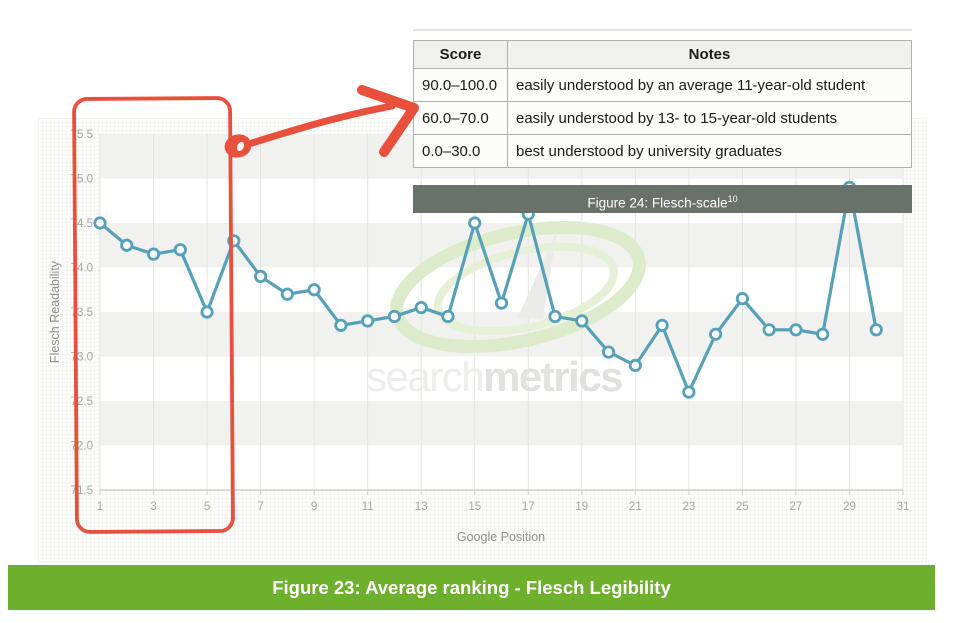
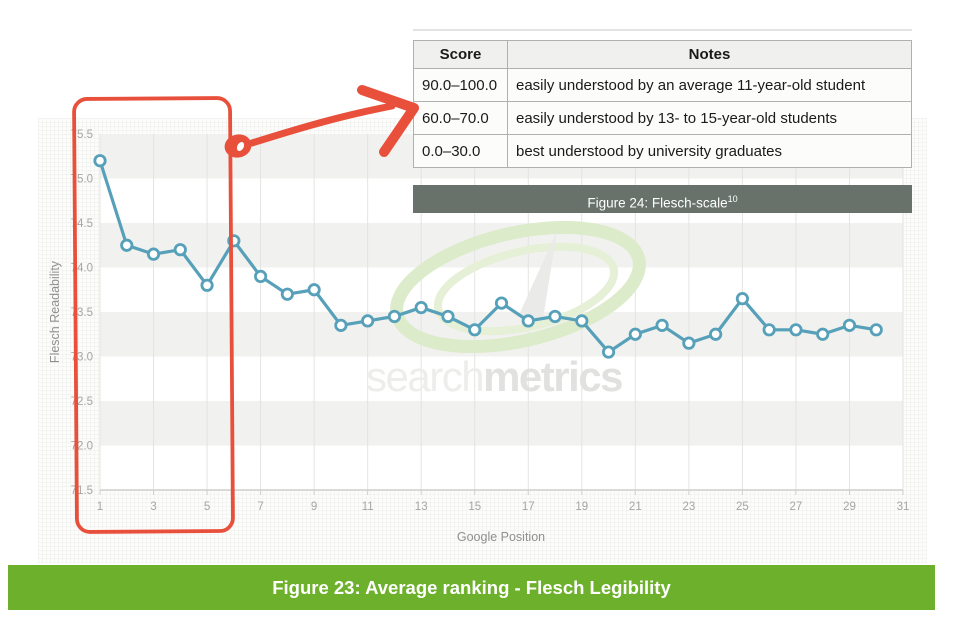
1: 74.5 -> 75.2
5: 73.5 -> 73.8
15: 74.5 -> 73.3
17: 74.6 -> 73.4
21: 72.9 -> 73.2
23: 72.6 -> 73.2
29: 74.9 -> 73.3
